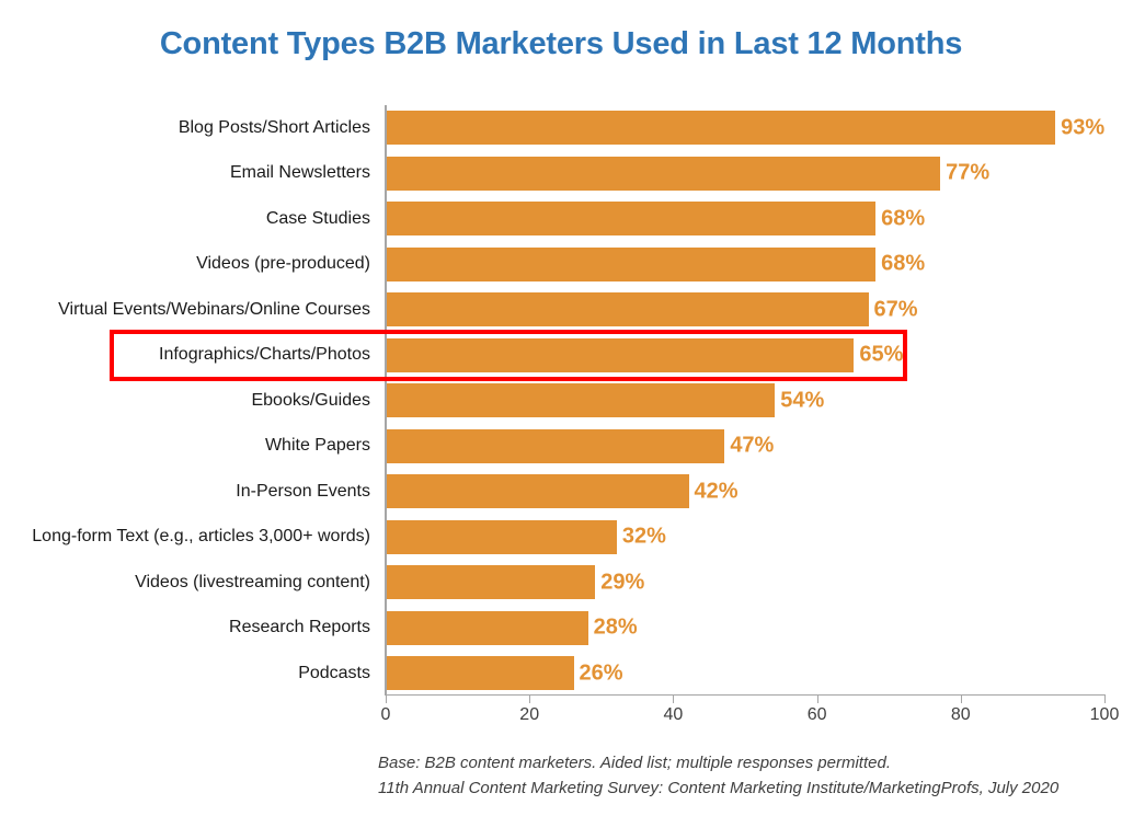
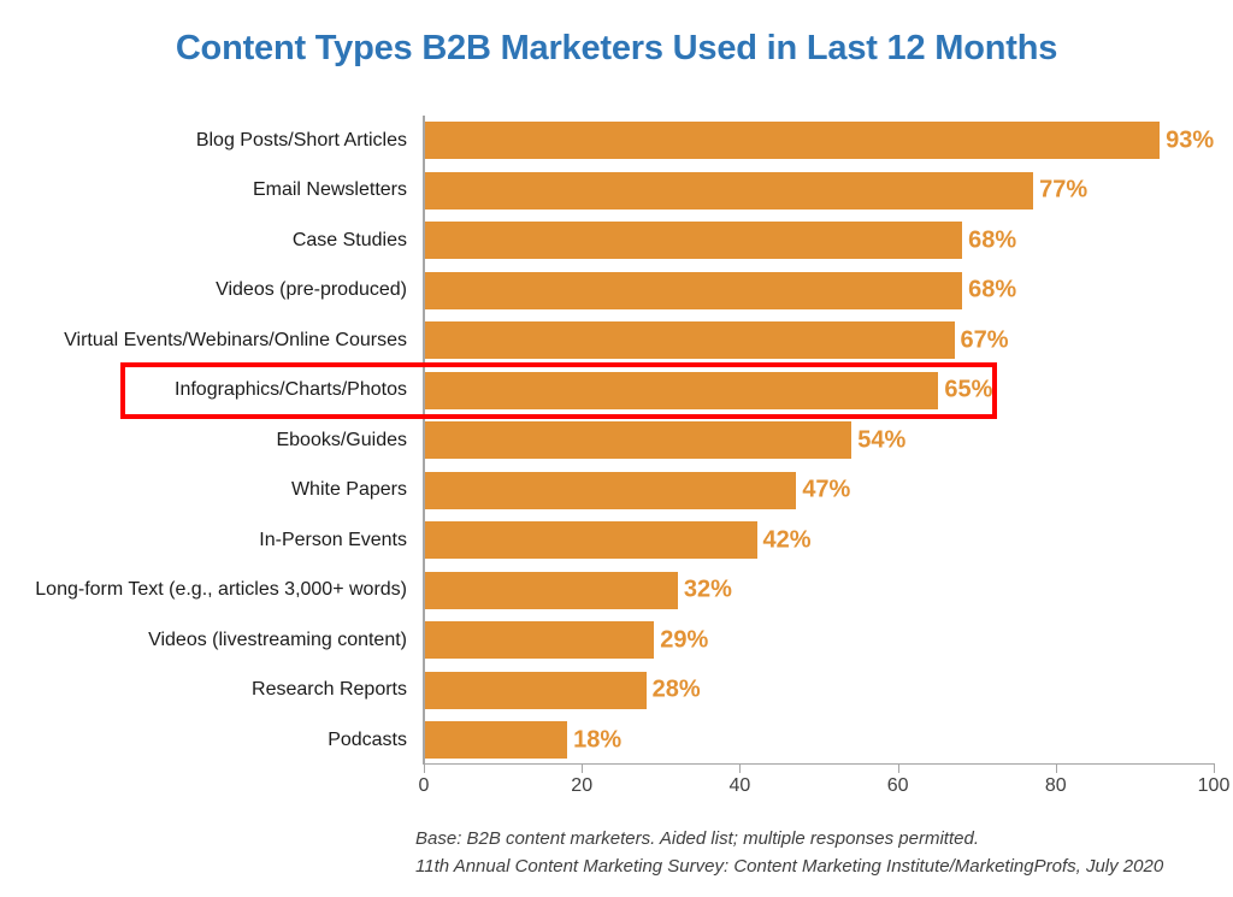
Podcasts: 26% -> 18%
